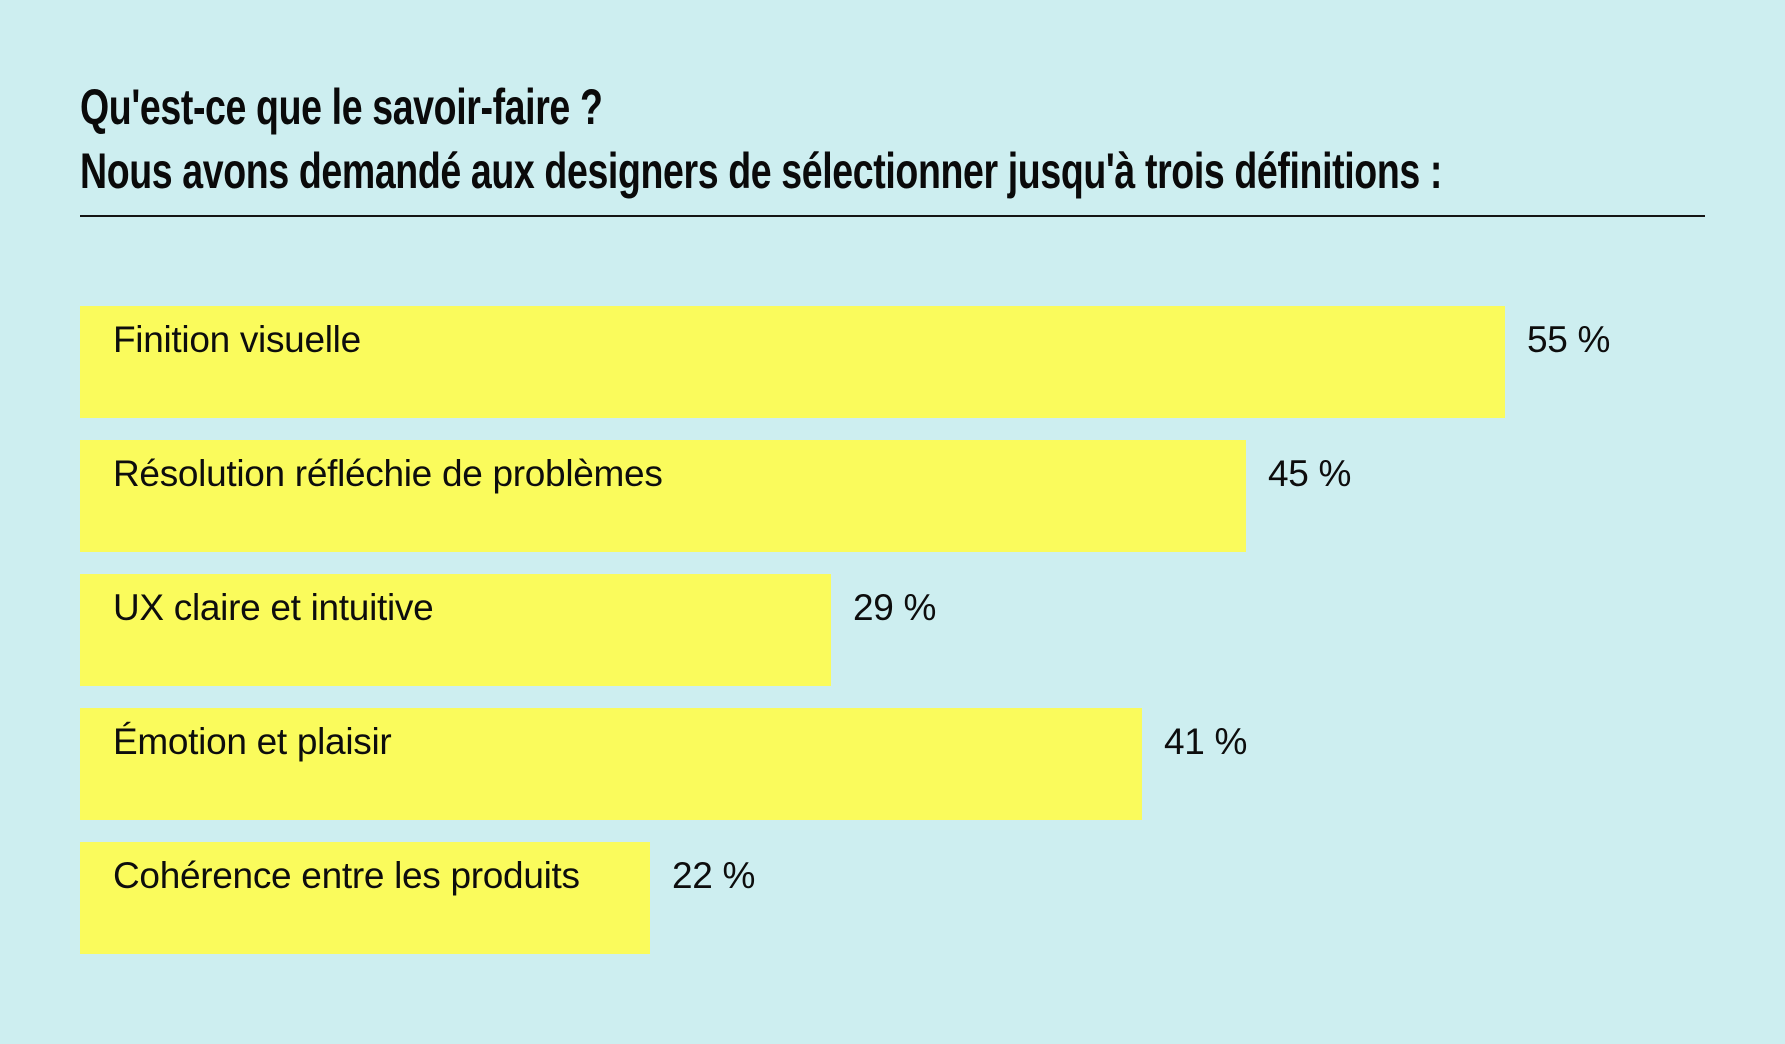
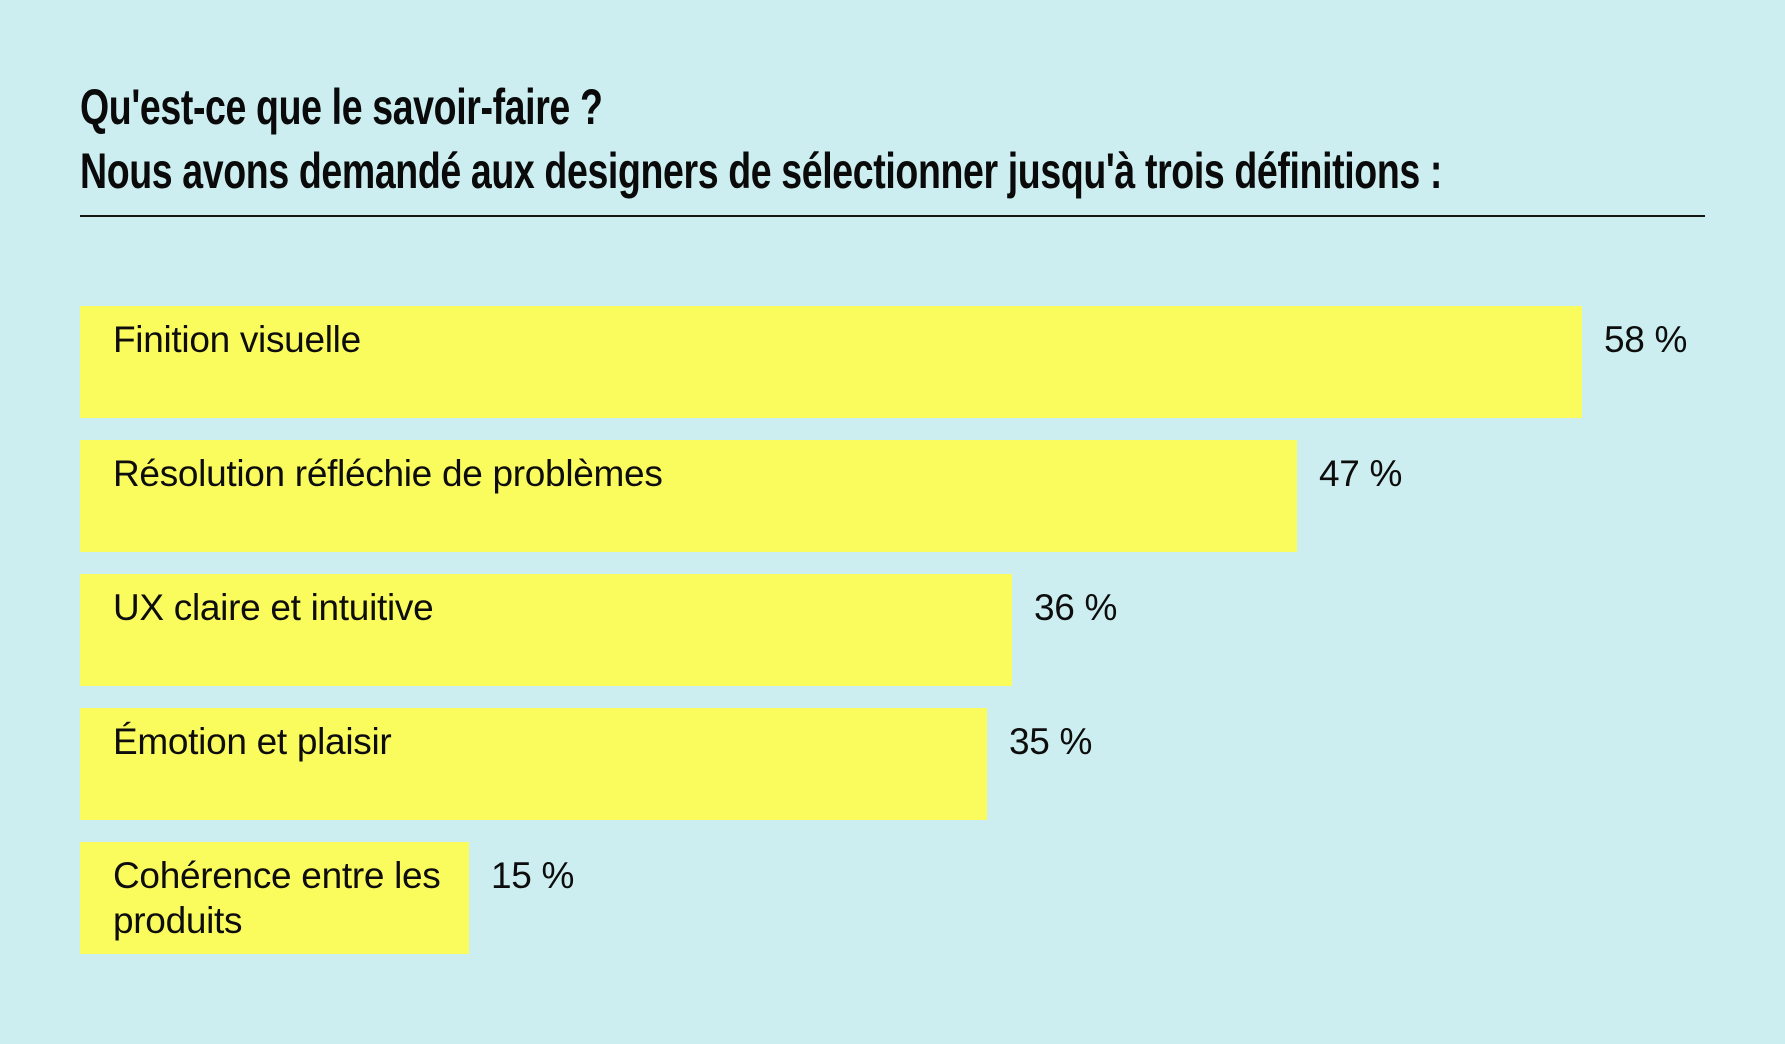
Finition visuelle: 55 -> 58
Résolution réfléchie de problèmes: 45 -> 47
UX claire et intuitive: 29 -> 36
Émotion et plaisir: 41 -> 35
Cohérence entre les produits: 22 -> 15
